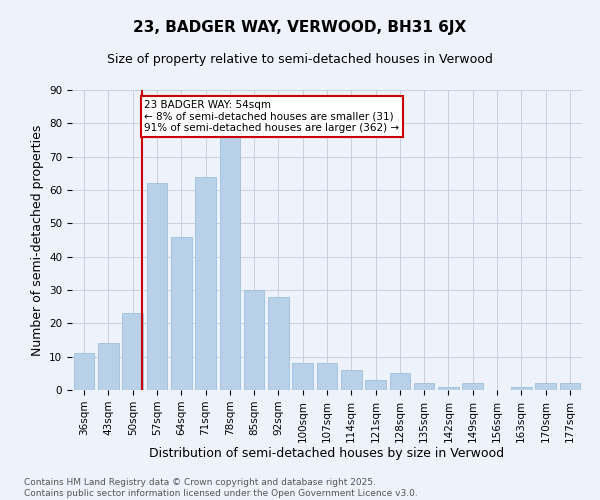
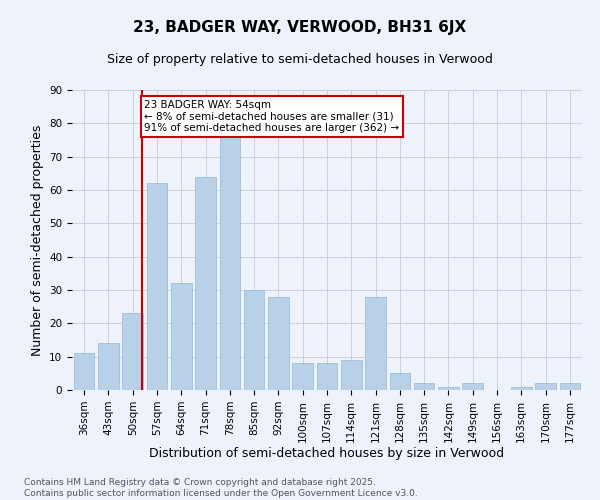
64sqm: 46 -> 32
114sqm: 6 -> 9
121sqm: 3 -> 28
